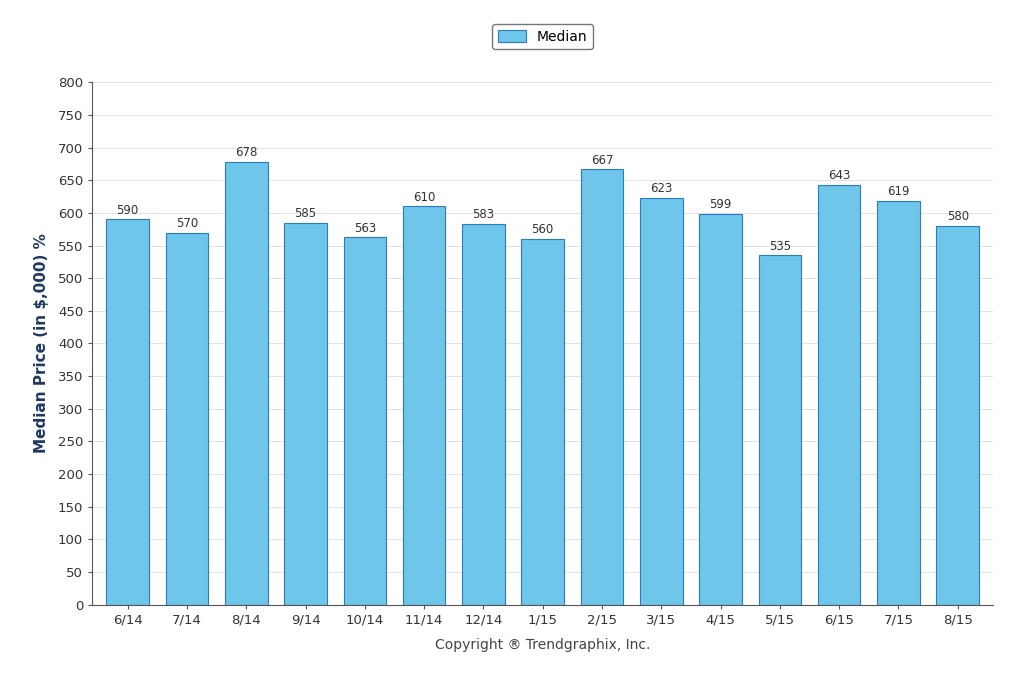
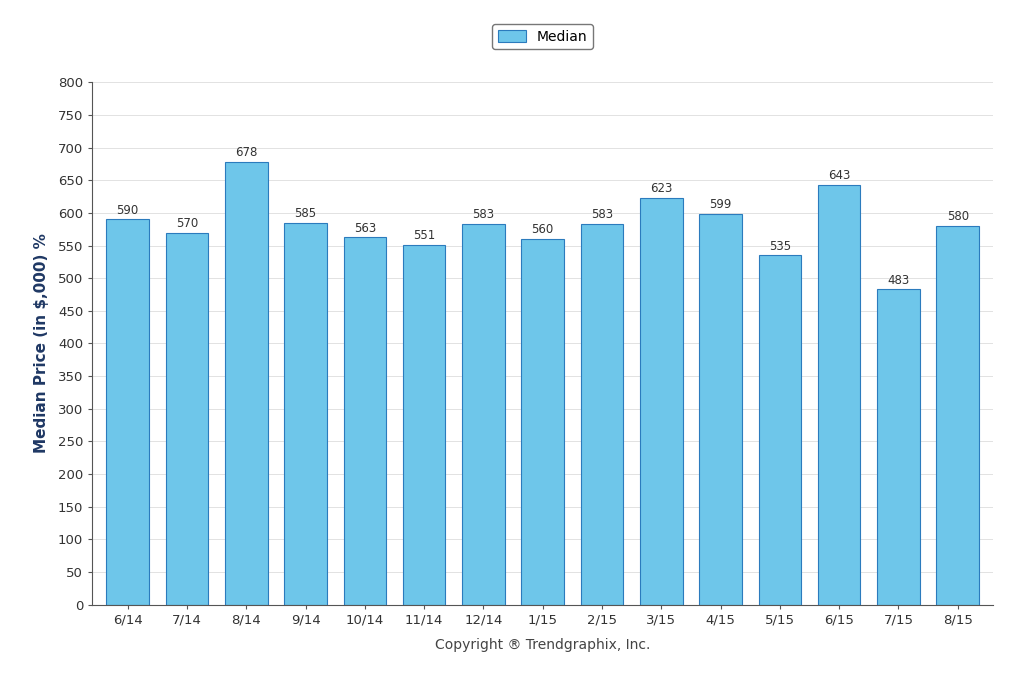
11/14: 610 -> 551
2/15: 667 -> 583
7/15: 619 -> 483
